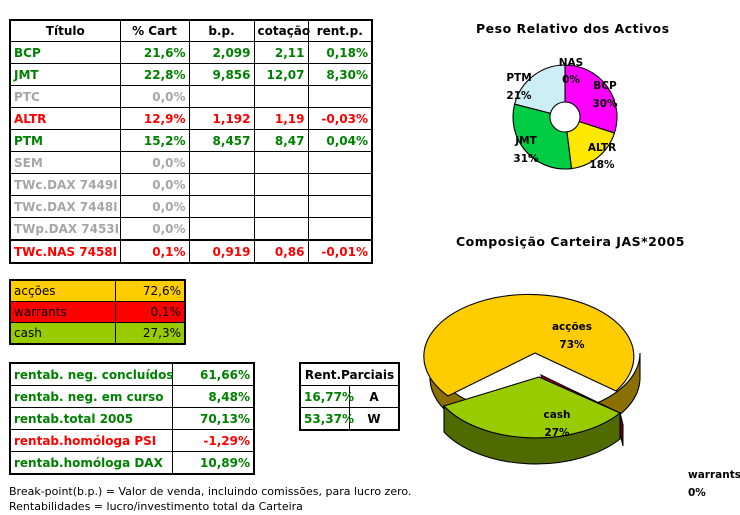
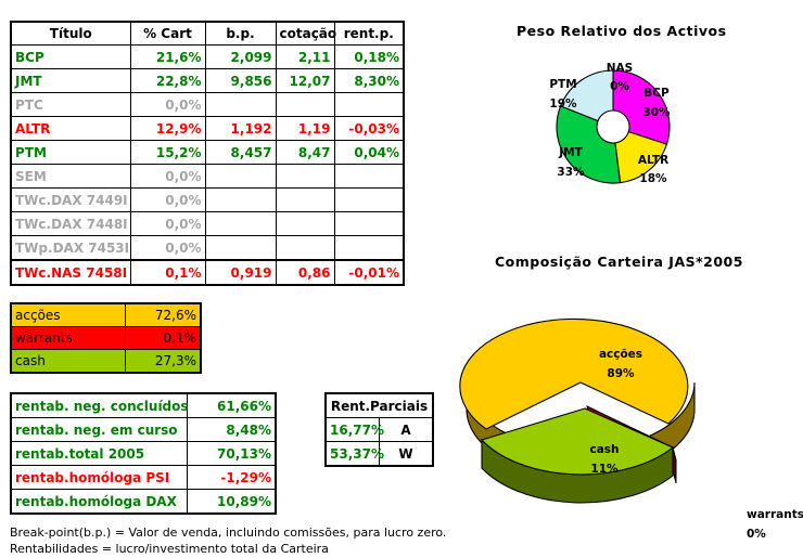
Peso Relativo dos Activos/JMT: 31% -> 33%
Peso Relativo dos Activos/PTM: 21% -> 19%
Composição Carteira JAS*2005/acções: 73% -> 89%
Composição Carteira JAS*2005/cash: 27% -> 11%
